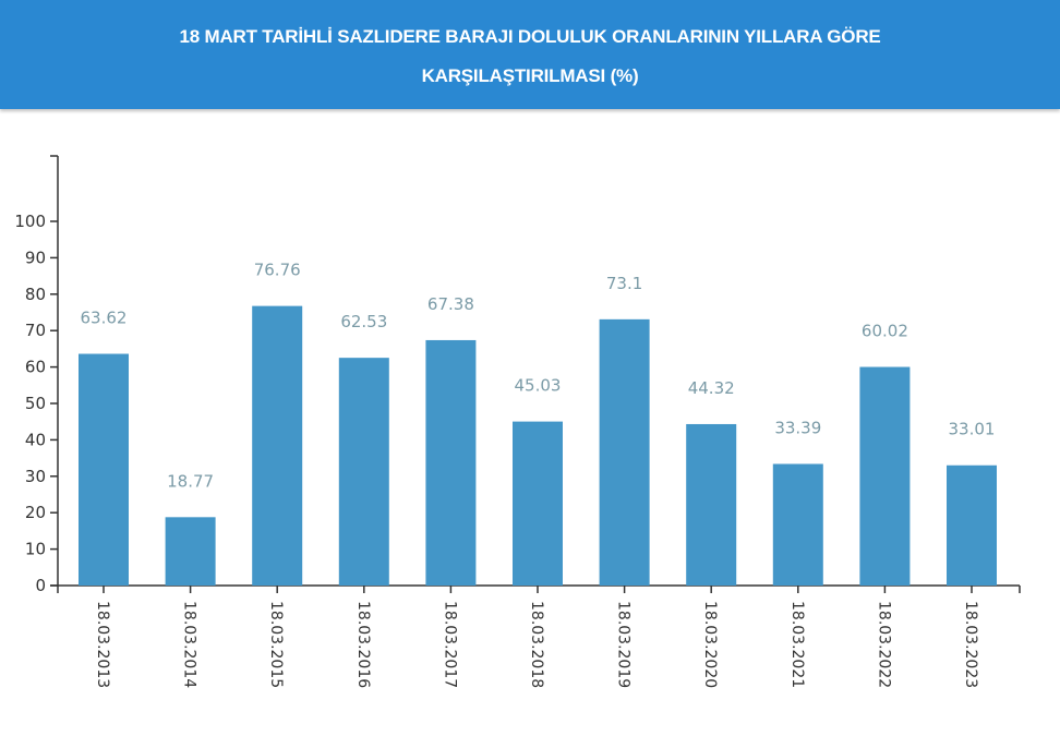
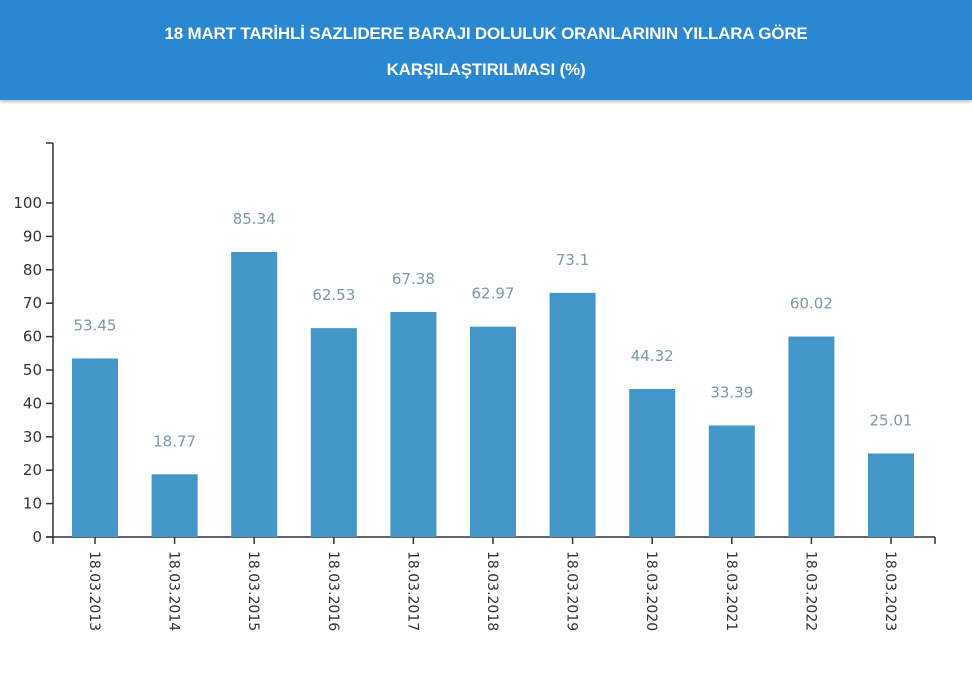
18.03.2013: 63.62 -> 53.45
18.03.2015: 76.76 -> 85.34
18.03.2018: 45.03 -> 62.97
18.03.2023: 33.01 -> 25.01
